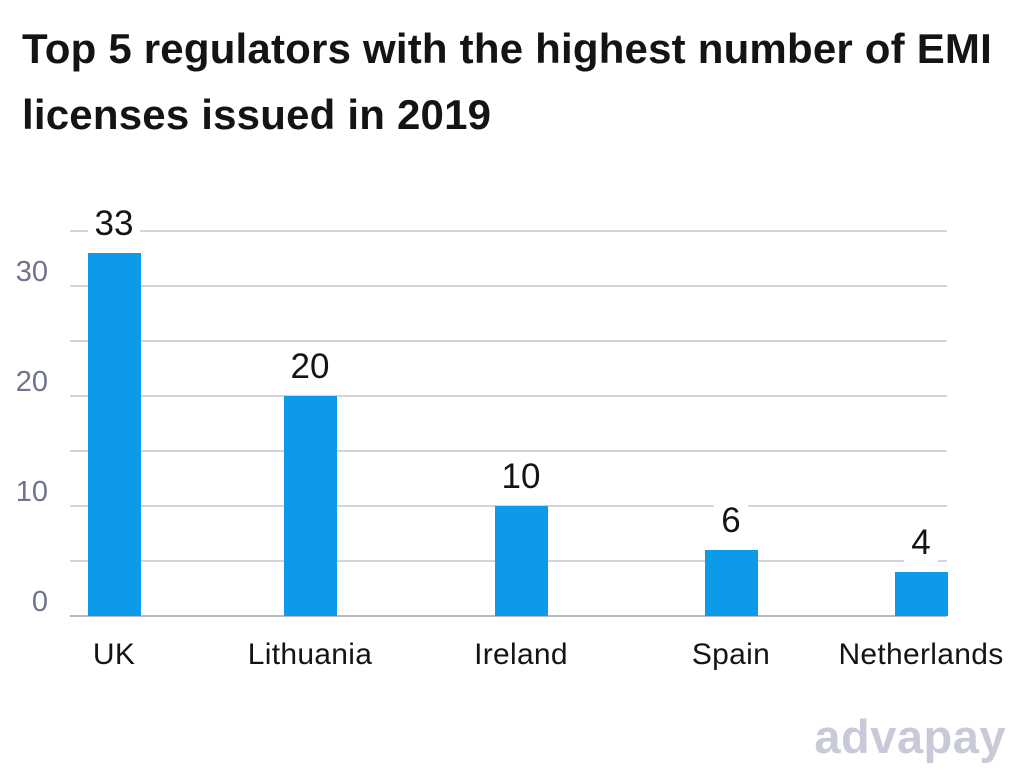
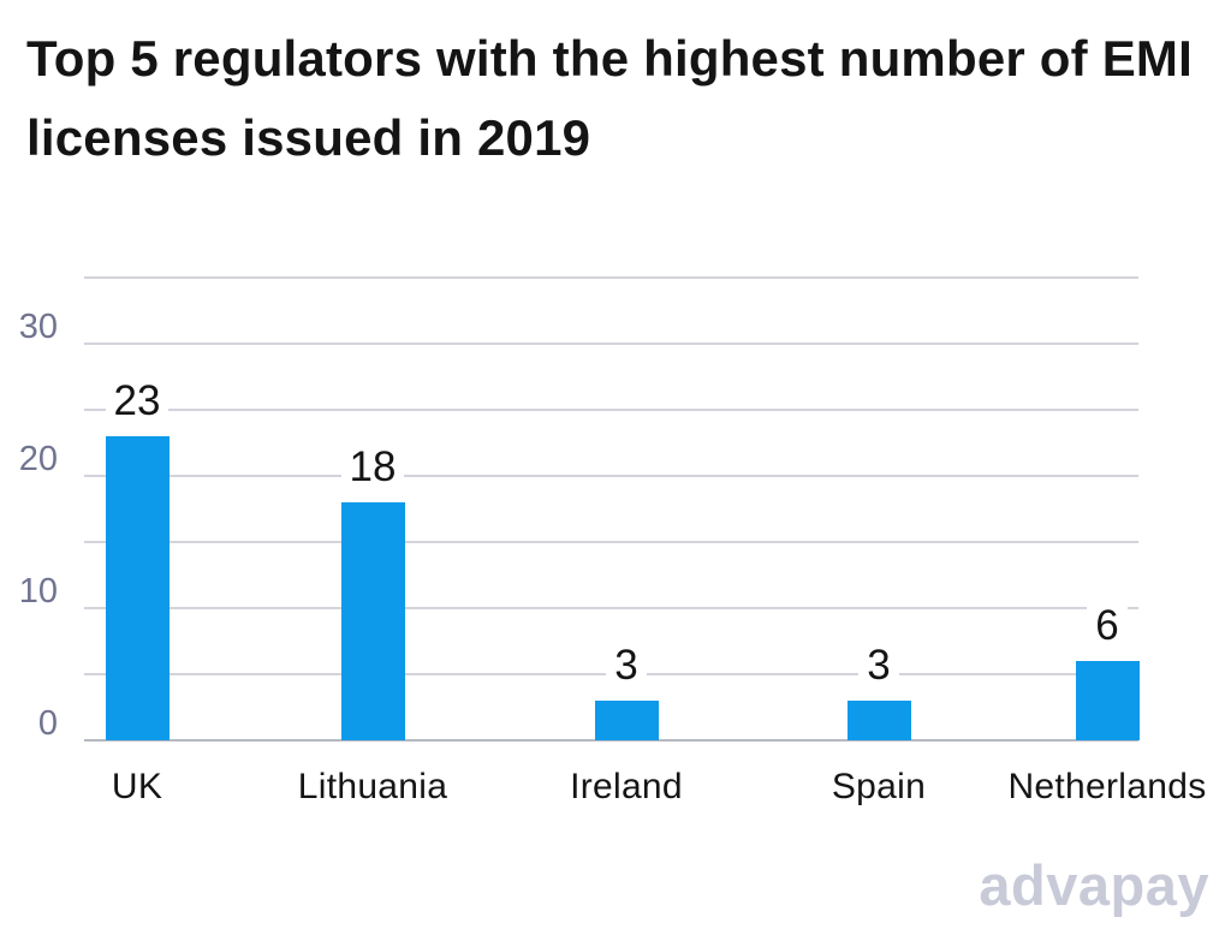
UK: 33 -> 23
Lithuania: 20 -> 18
Ireland: 10 -> 3
Spain: 6 -> 3
Netherlands: 4 -> 6
